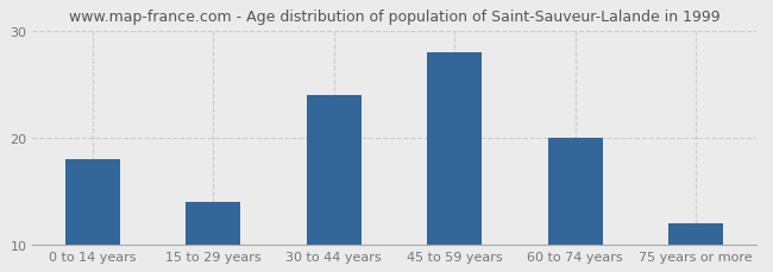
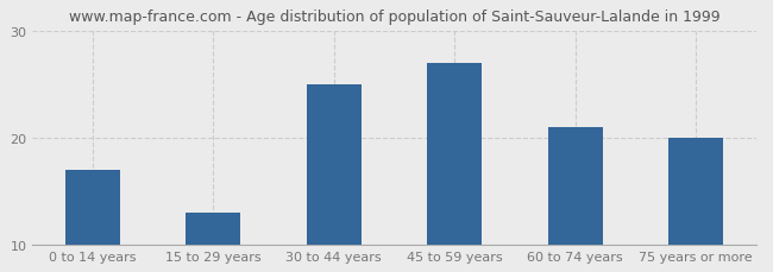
0 to 14 years: 18 -> 17
15 to 29 years: 14 -> 13
30 to 44 years: 24 -> 25
45 to 59 years: 28 -> 27
60 to 74 years: 20 -> 21
75 years or more: 12 -> 20
